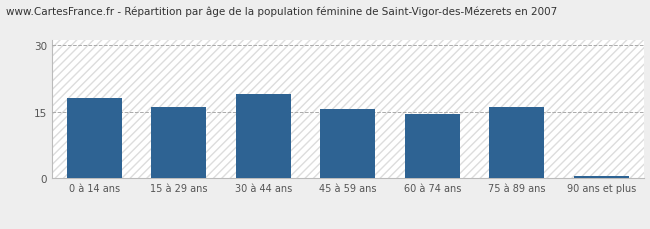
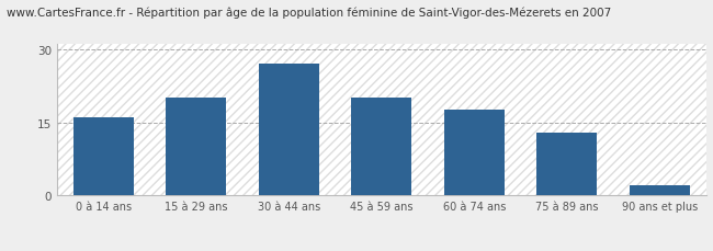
0 à 14 ans: 18.0 -> 16.0
15 à 29 ans: 16.0 -> 20.0
30 à 44 ans: 19.0 -> 27.0
45 à 59 ans: 15.5 -> 20.0
60 à 74 ans: 14.5 -> 17.5
75 à 89 ans: 16.0 -> 13.0
90 ans et plus: 0.5 -> 2.0
